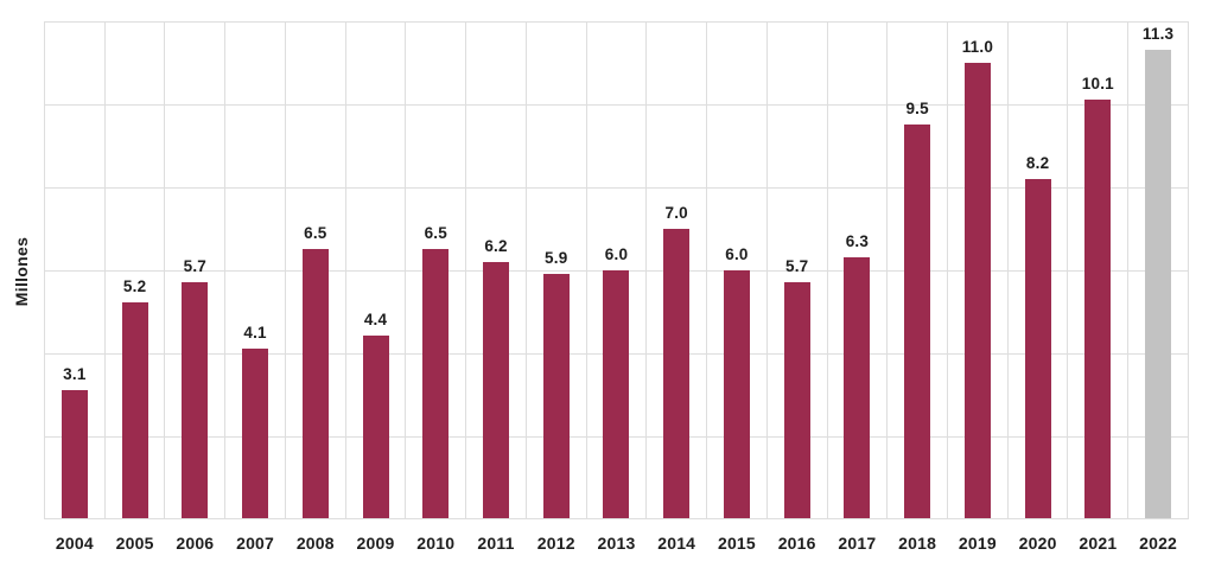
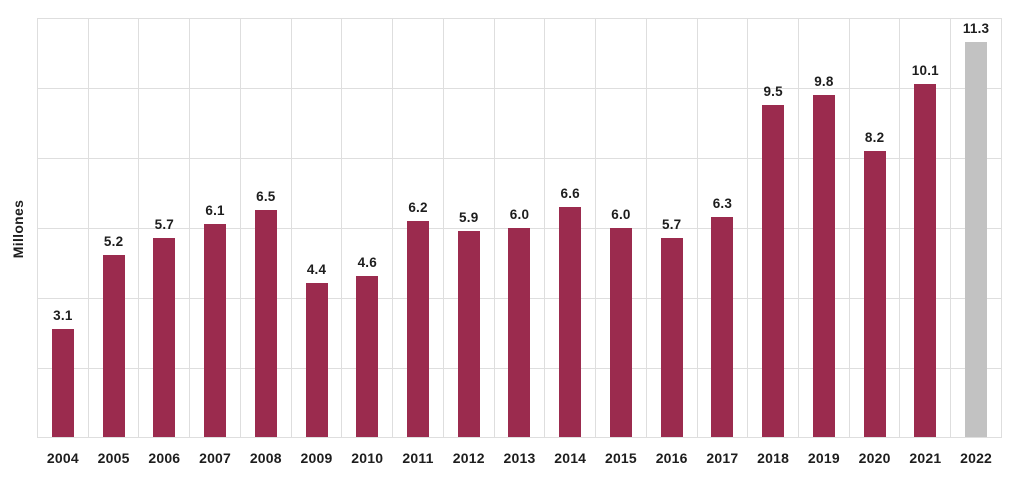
2007: 4.1 -> 6.1
2010: 6.5 -> 4.6
2014: 7.0 -> 6.6
2019: 11.0 -> 9.8
